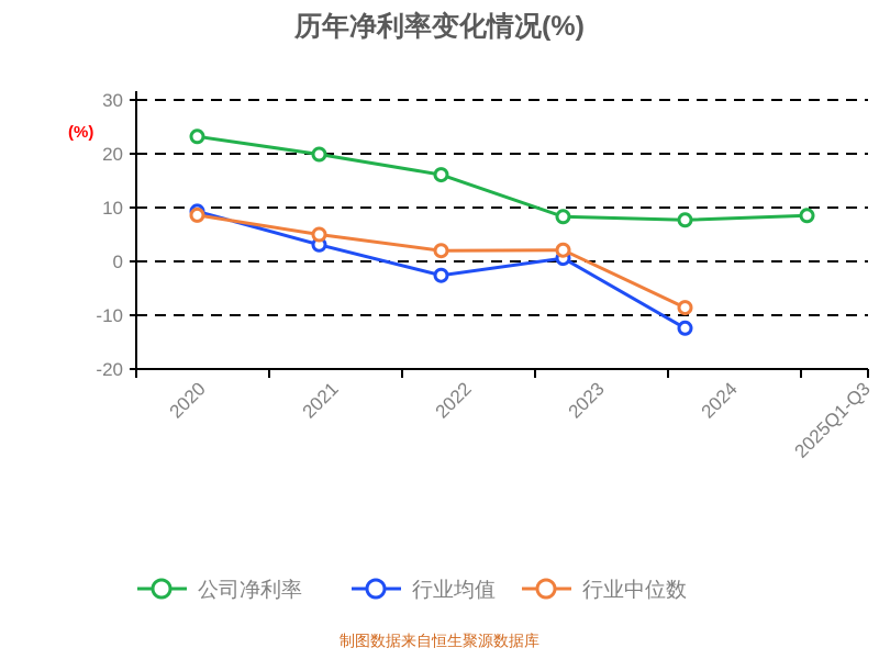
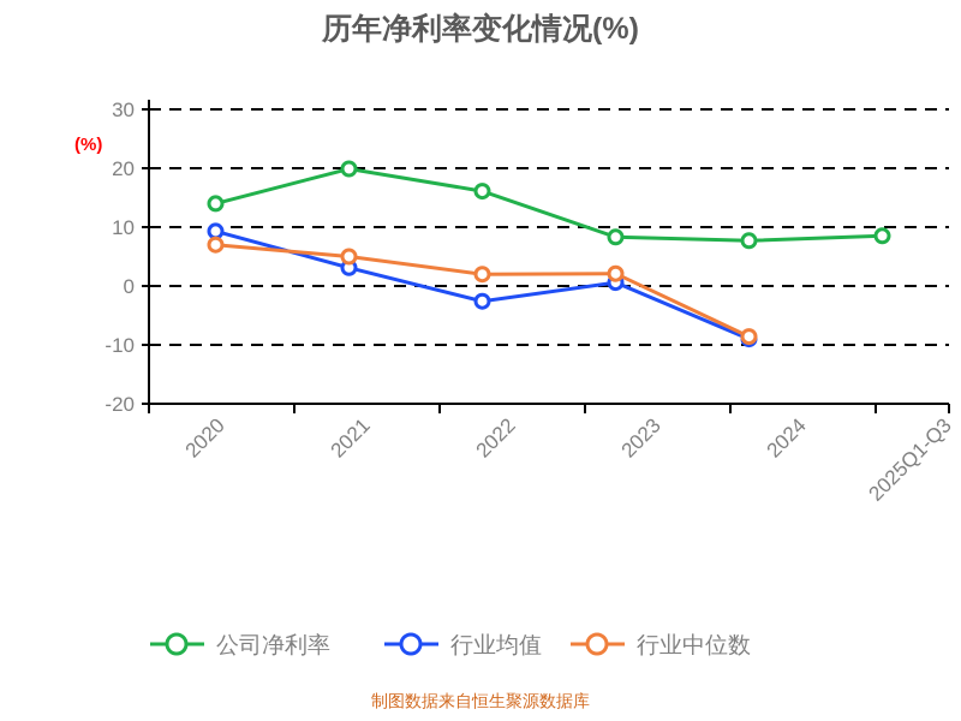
公司净利率/2020: 23 -> 14
行业中位数/2020: 9 -> 7
行业均值/2024: -12 -> -9
